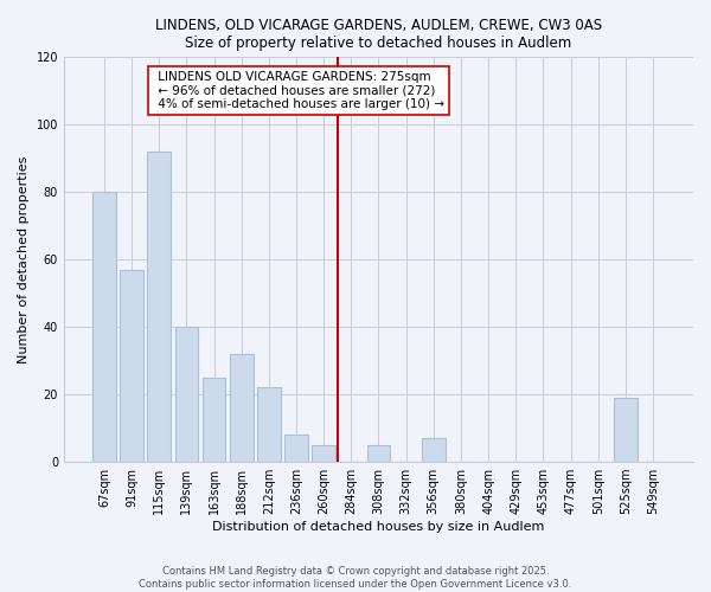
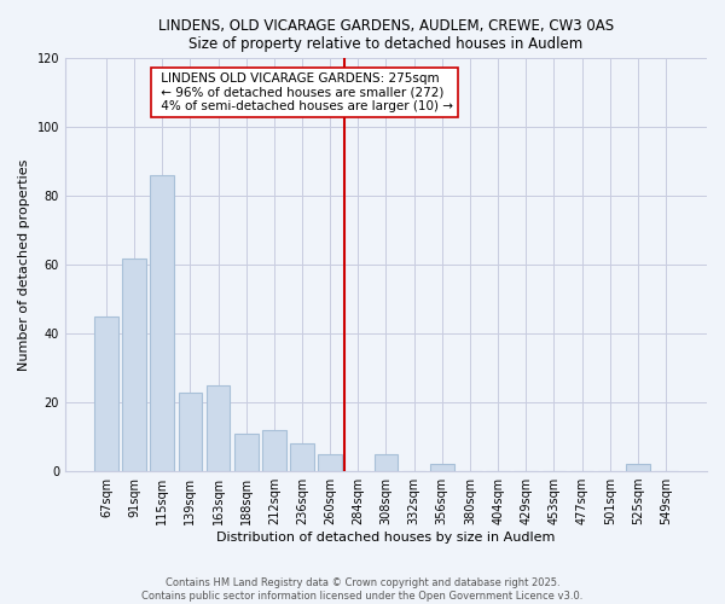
67sqm: 80 -> 45
91sqm: 57 -> 62
115sqm: 92 -> 86
139sqm: 40 -> 23
188sqm: 32 -> 11
212sqm: 22 -> 12
356sqm: 7 -> 2
525sqm: 19 -> 2
